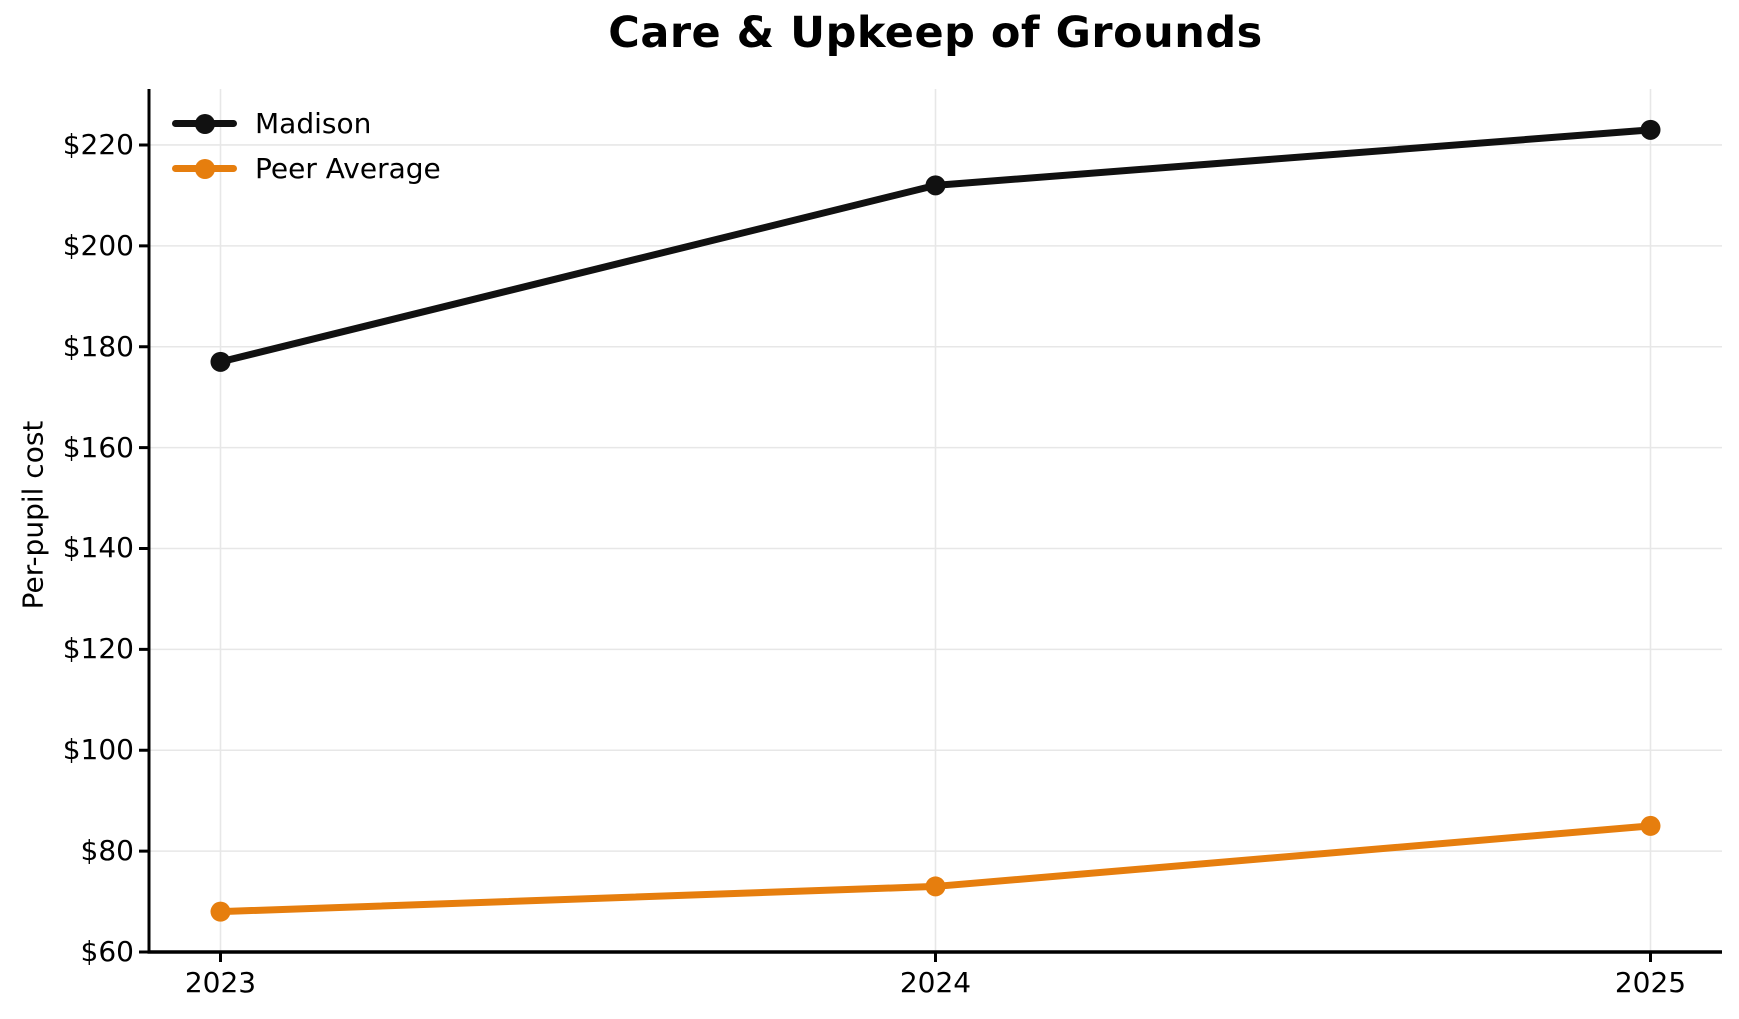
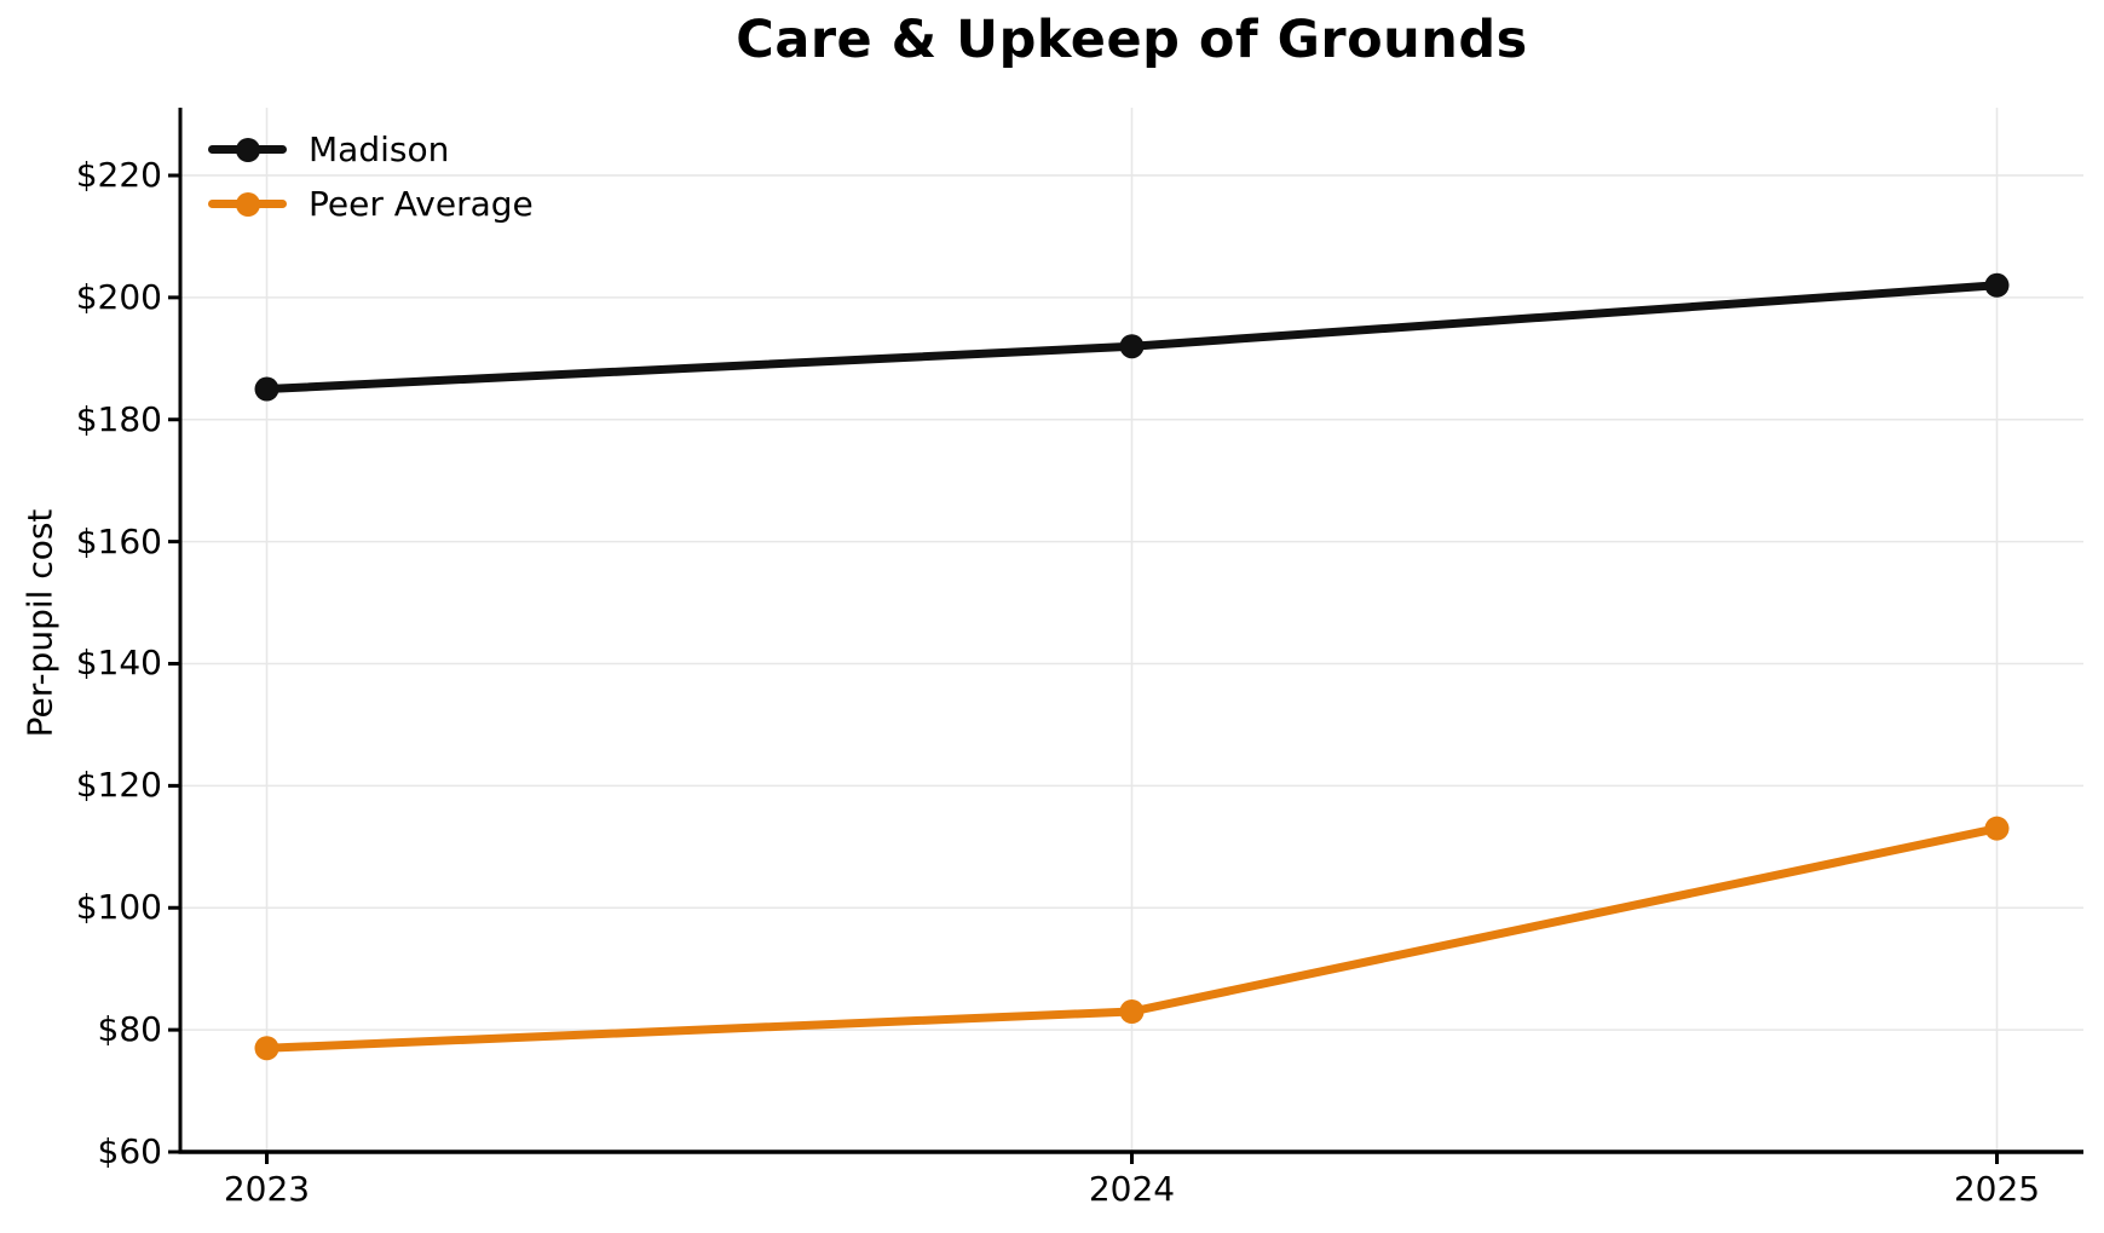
Madison/2023: $177 -> $185
Peer Average/2023: $68 -> $77
Madison/2024: $212 -> $192
Peer Average/2024: $73 -> $83
Madison/2025: $223 -> $202
Peer Average/2025: $85 -> $113
